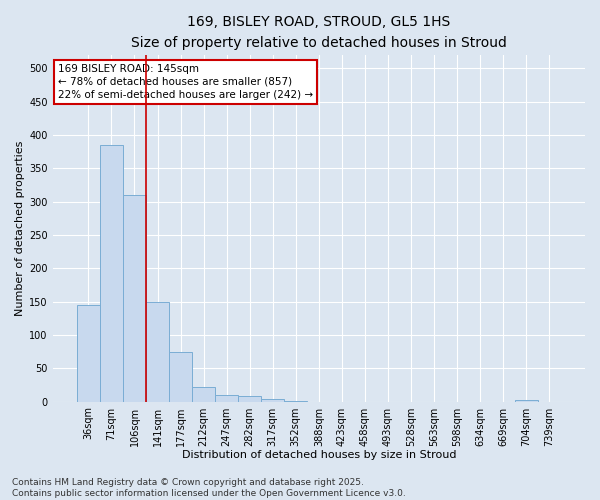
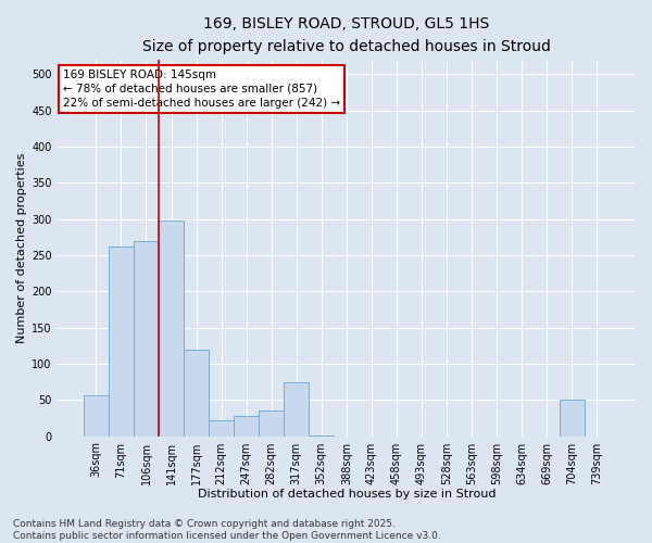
36sqm: 145 -> 56
71sqm: 385 -> 262
106sqm: 310 -> 270
141sqm: 150 -> 298
177sqm: 75 -> 120
247sqm: 10 -> 28
282sqm: 8 -> 36
317sqm: 4 -> 74
704sqm: 3 -> 50
